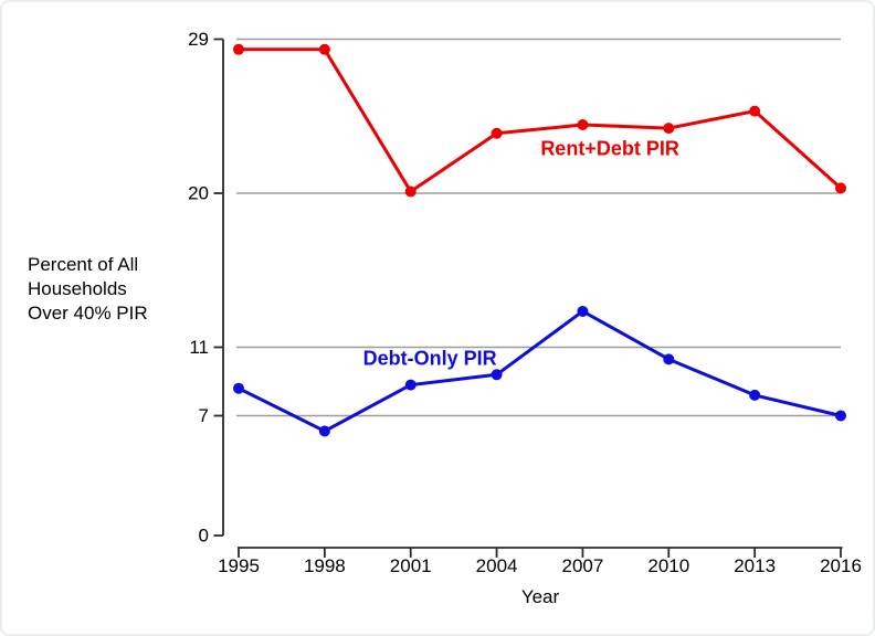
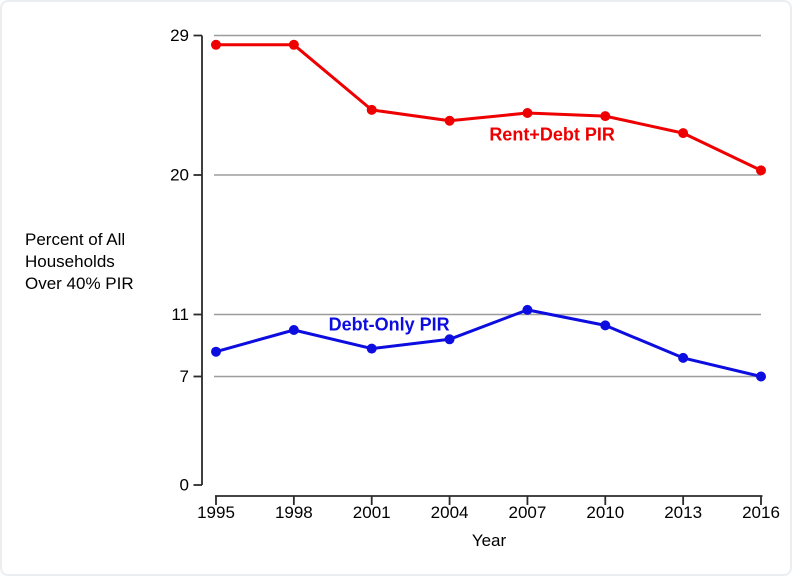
Debt-Only PIR/1998: 6.1 -> 10.0
Rent+Debt PIR/2001: 20.1 -> 24.2
Debt-Only PIR/2007: 13.1 -> 11.3
Rent+Debt PIR/2013: 24.8 -> 22.7
